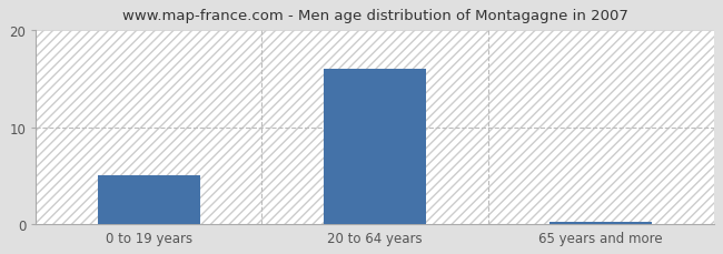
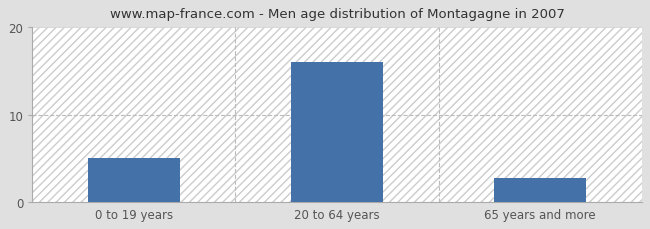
65 years and more: 0.2 -> 2.8
